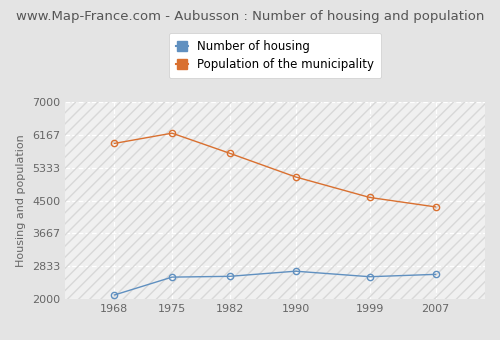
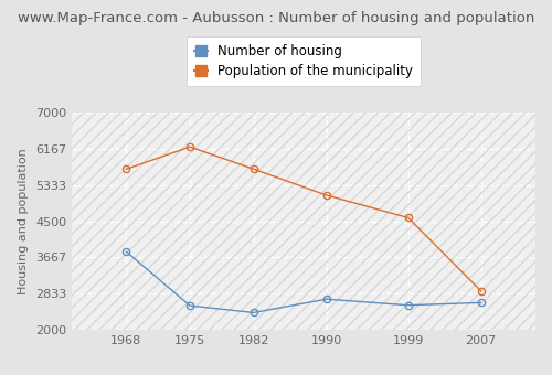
Number of housing/1968: 2110 -> 3800
Population of the municipality/1968: 5950 -> 5700
Number of housing/1982: 2580 -> 2400
Population of the municipality/2007: 4340 -> 2900
